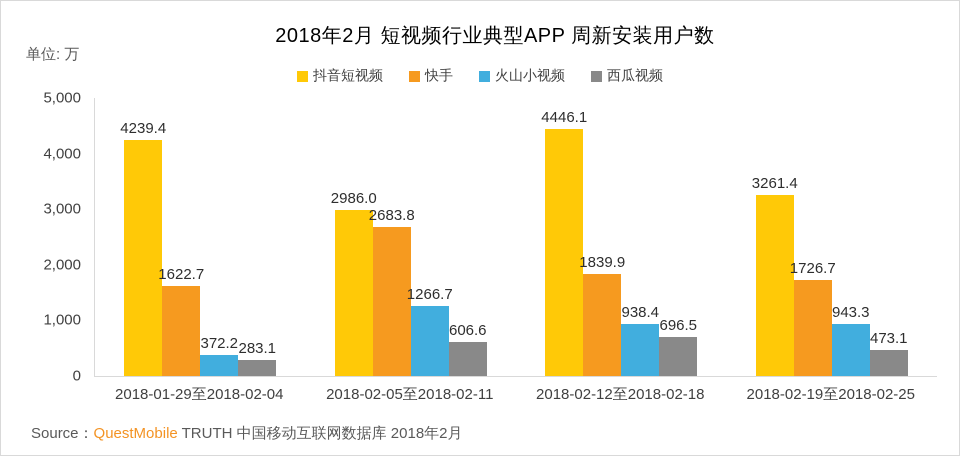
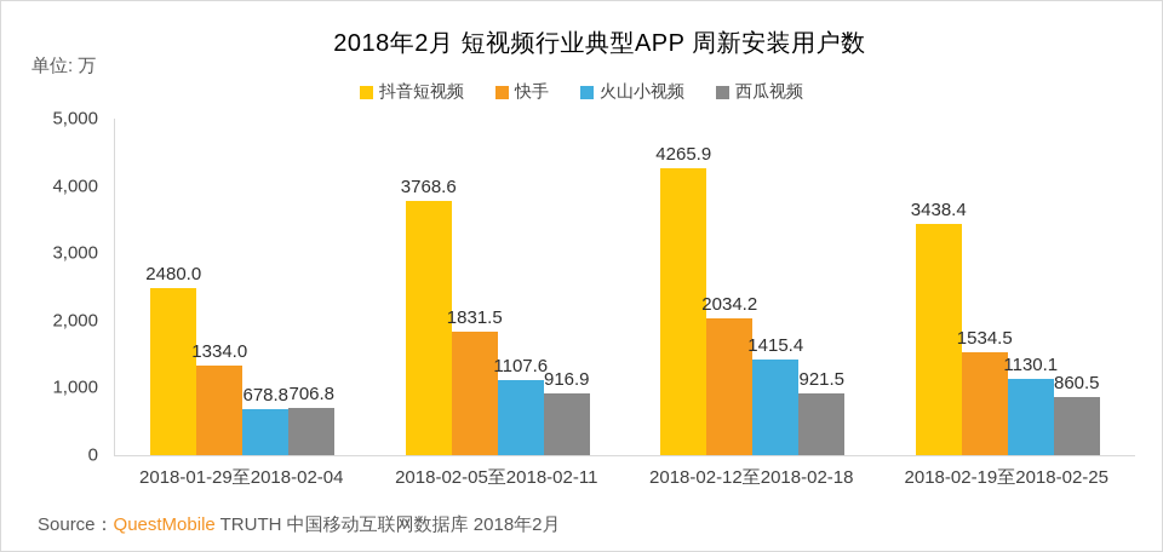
抖音短视频/2018-01-29至2018-02-04: 4239.4 -> 2480.0
快手/2018-01-29至2018-02-04: 1622.7 -> 1334.0
火山小视频/2018-01-29至2018-02-04: 372.2 -> 678.8
西瓜视频/2018-01-29至2018-02-04: 283.1 -> 706.8
抖音短视频/2018-02-05至2018-02-11: 2986.0 -> 3768.6
快手/2018-02-05至2018-02-11: 2683.8 -> 1831.5
火山小视频/2018-02-05至2018-02-11: 1266.7 -> 1107.6
西瓜视频/2018-02-05至2018-02-11: 606.6 -> 916.9
抖音短视频/2018-02-12至2018-02-18: 4446.1 -> 4265.9
快手/2018-02-12至2018-02-18: 1839.9 -> 2034.2
火山小视频/2018-02-12至2018-02-18: 938.4 -> 1415.4
西瓜视频/2018-02-12至2018-02-18: 696.5 -> 921.5
抖音短视频/2018-02-19至2018-02-25: 3261.4 -> 3438.4
快手/2018-02-19至2018-02-25: 1726.7 -> 1534.5
火山小视频/2018-02-19至2018-02-25: 943.3 -> 1130.1
西瓜视频/2018-02-19至2018-02-25: 473.1 -> 860.5
